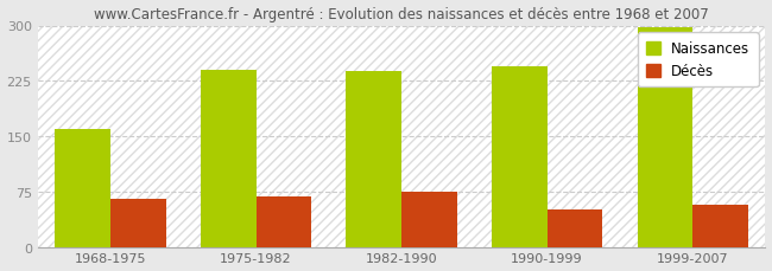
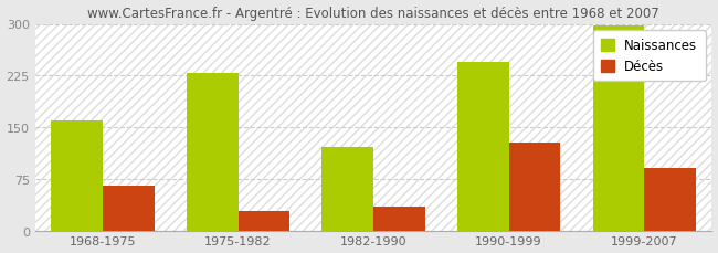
Naissances/1975-1982: 240 -> 228
Décès/1975-1982: 68 -> 28
Naissances/1982-1990: 238 -> 122
Décès/1982-1990: 75 -> 34
Décès/1990-1999: 50 -> 128
Décès/1999-2007: 57 -> 90
